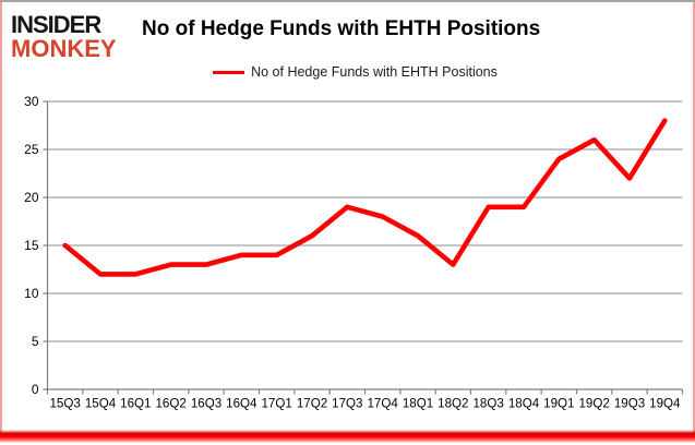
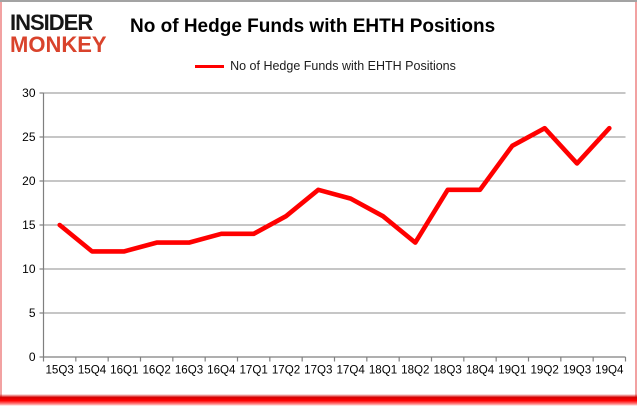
19Q4: 28 -> 26
